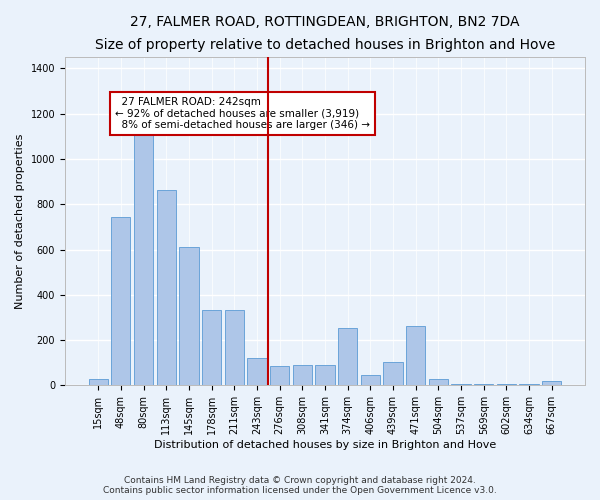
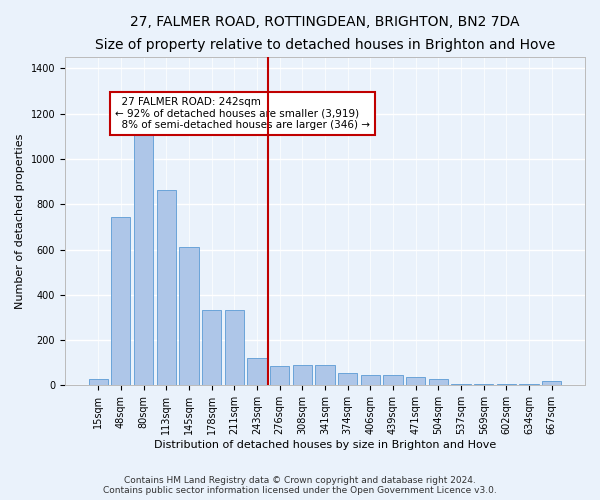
374sqm: 255 -> 55
439sqm: 105 -> 45
471sqm: 260 -> 35
